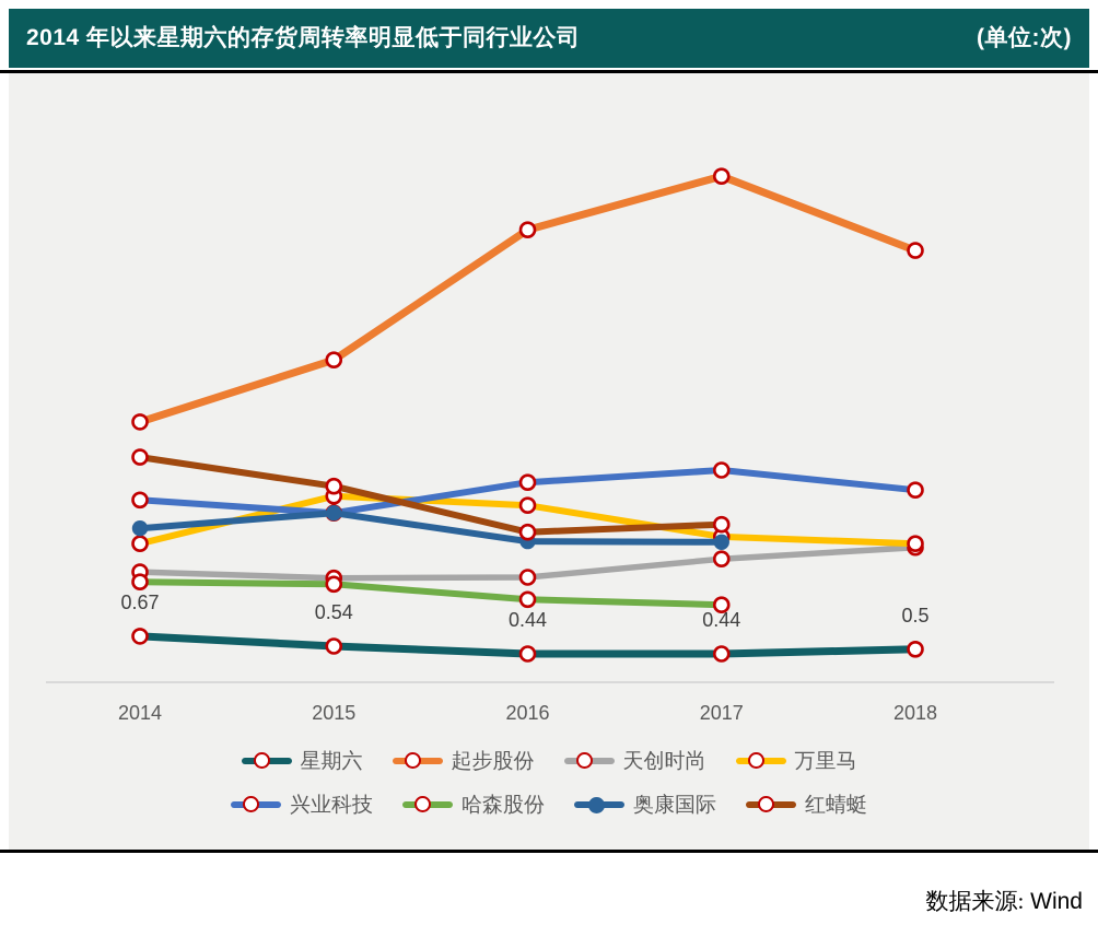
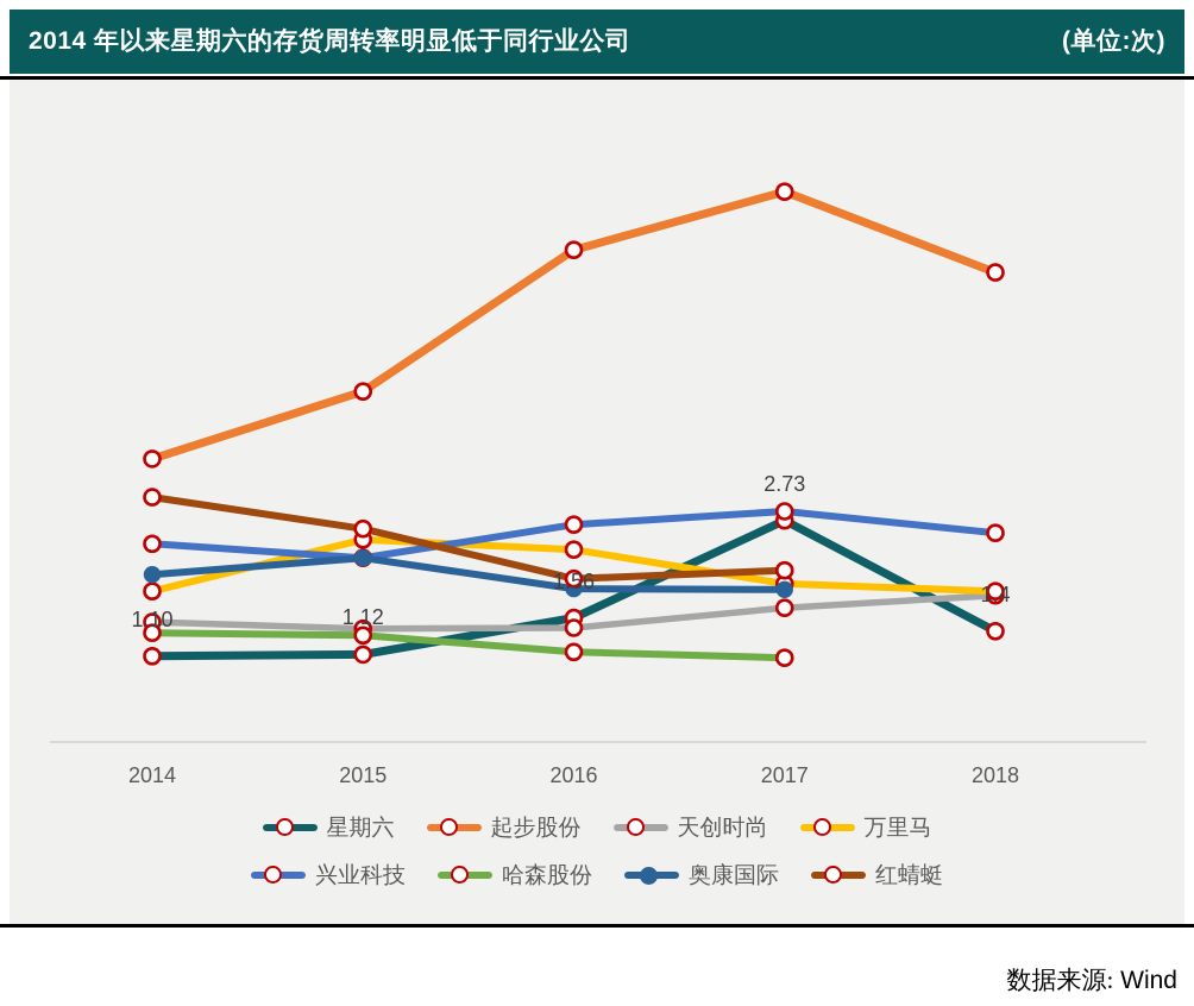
星期六/2014: 0.67 -> 1.10
星期六/2015: 0.54 -> 1.12
星期六/2016: 0.44 -> 1.56
星期六/2017: 0.44 -> 2.73
星期六/2018: 0.5 -> 1.4
